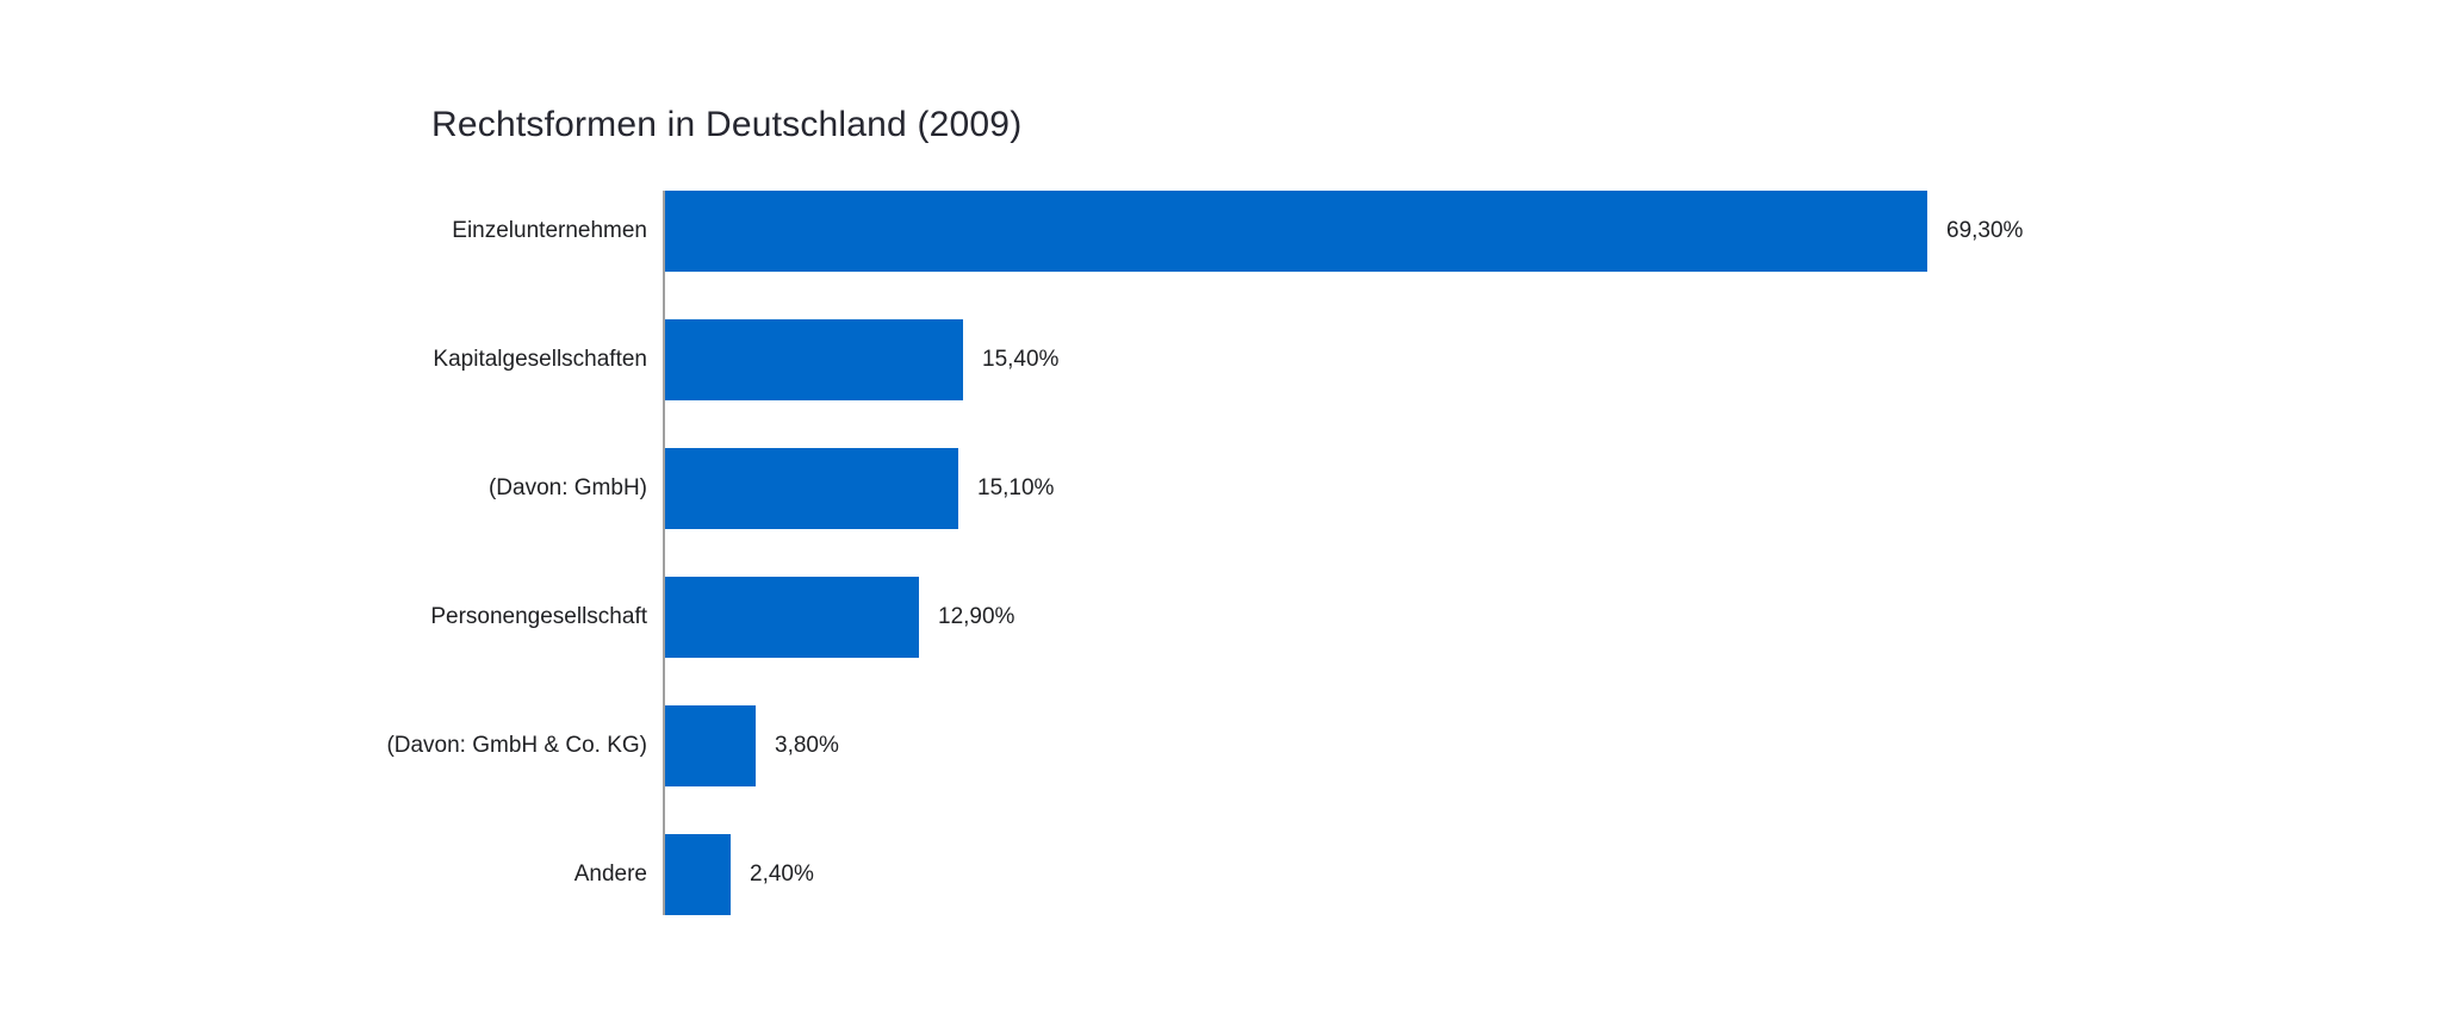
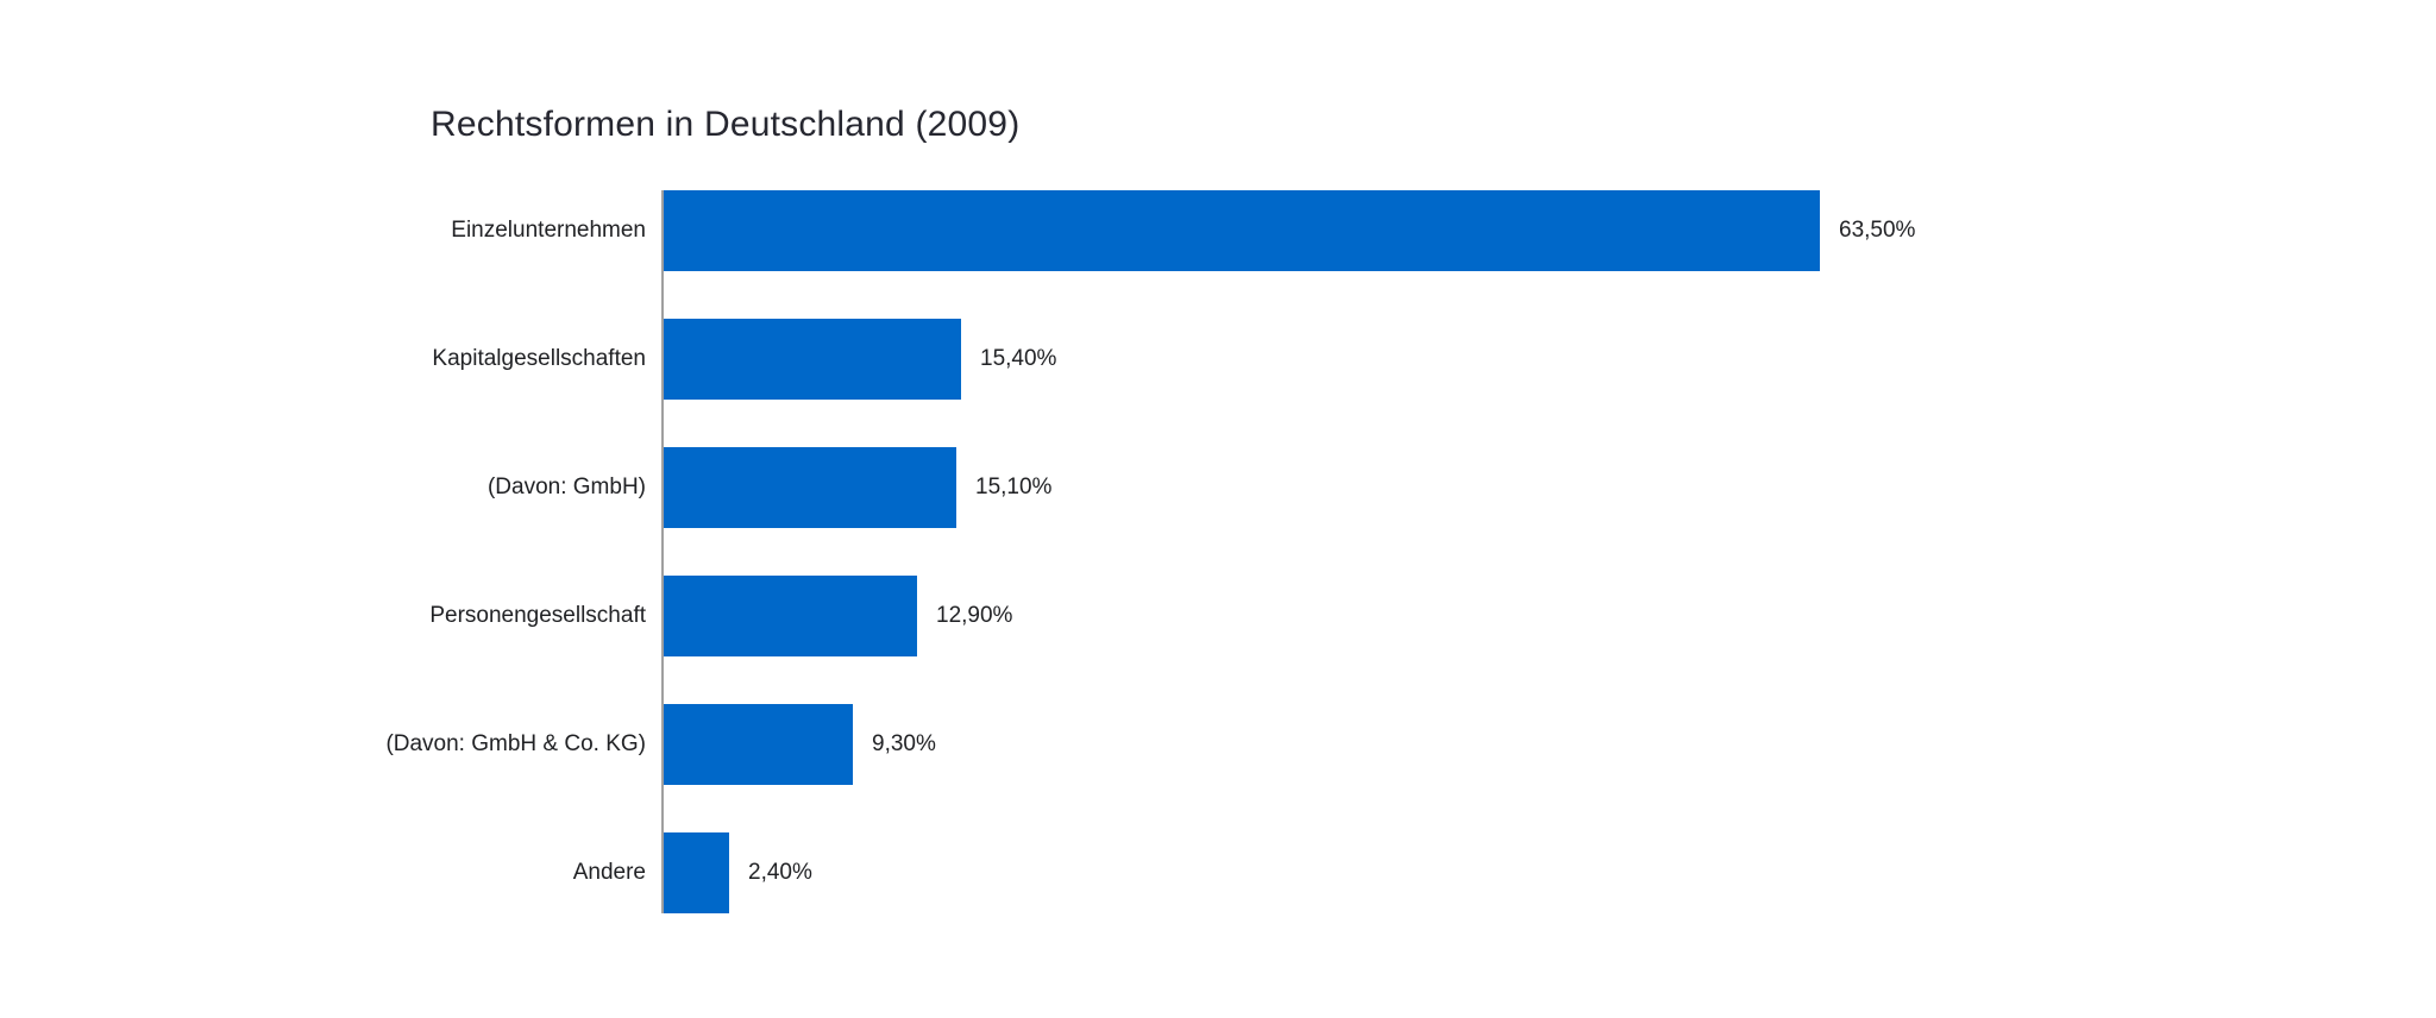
Einzelunternehmen: 69,30% -> 63,50%
(Davon: GmbH & Co. KG): 3,80% -> 9,30%
